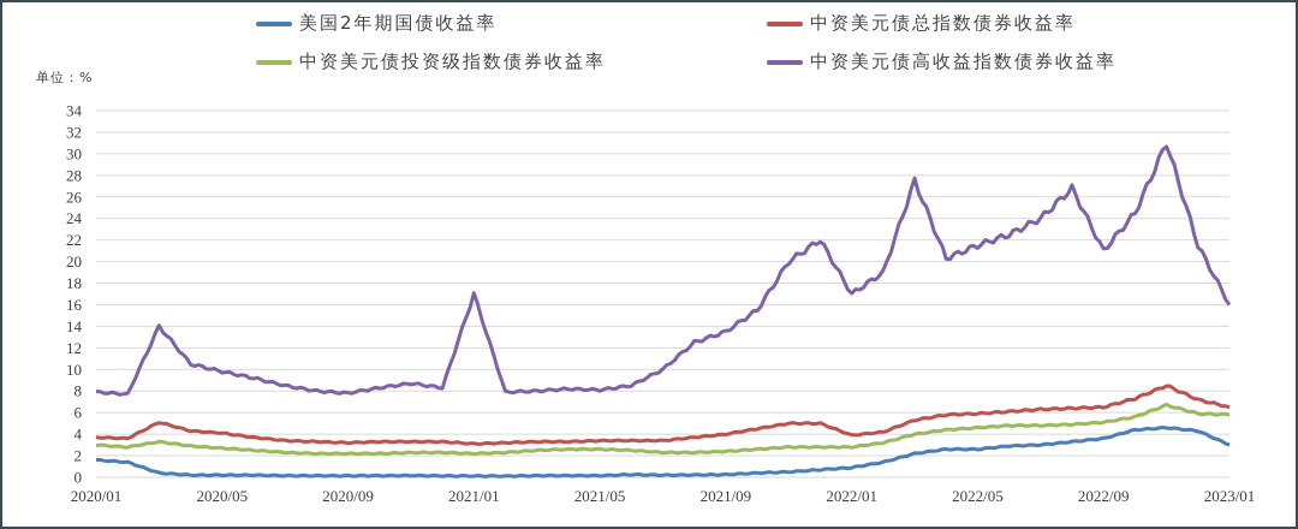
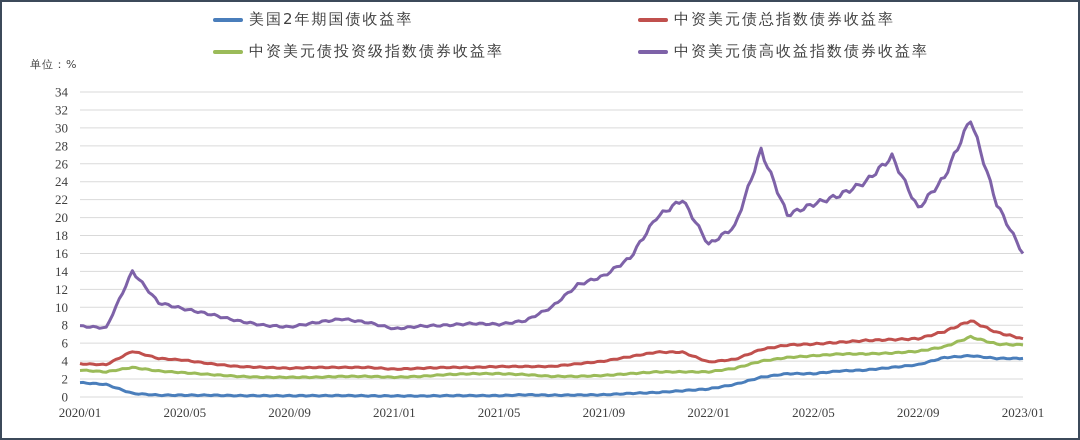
中资美元债高收益指数债券收益率/2021/01: 17 -> 8
美国2年期国债收益率/2023/01: 3 -> 4
